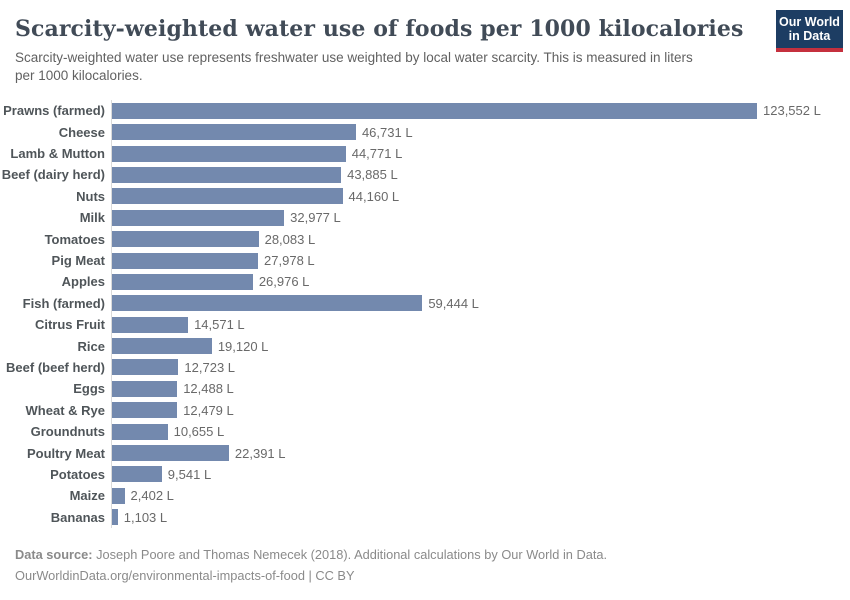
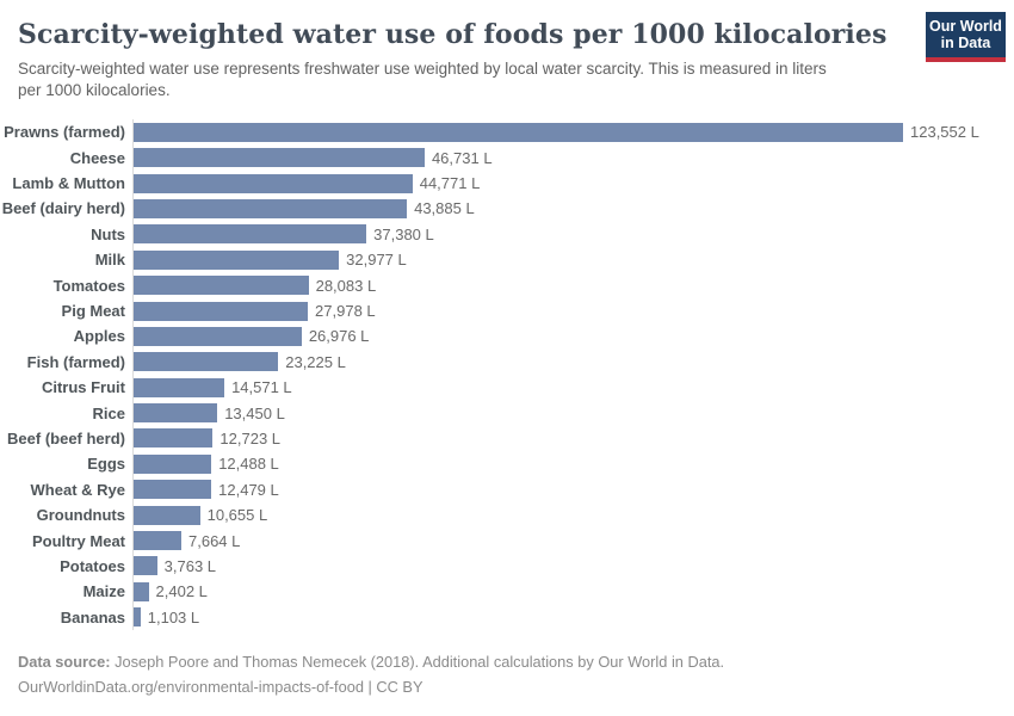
Nuts: 44,160 -> 37,380
Fish (farmed): 59,444 -> 23,225
Rice: 19,120 -> 13,450
Poultry Meat: 22,391 -> 7,664
Potatoes: 9,541 -> 3,763
